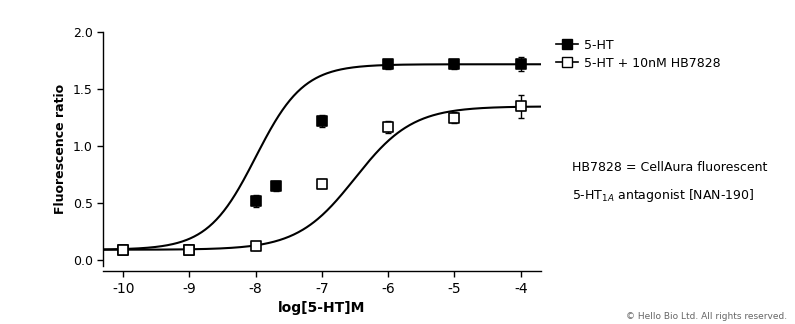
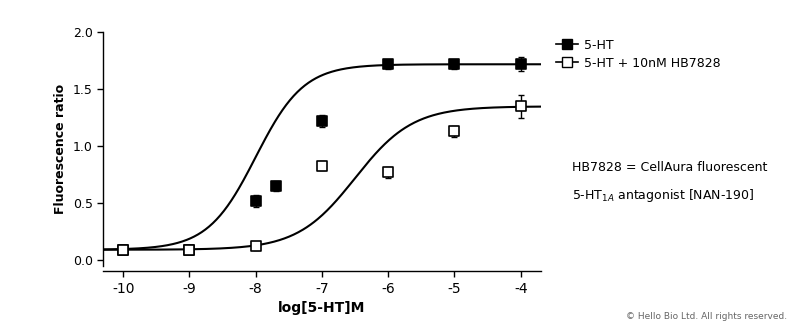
5-HT + 10nM HB7828/-7: 0.67 -> 0.83
5-HT + 10nM HB7828/-6: 1.17 -> 0.77
5-HT + 10nM HB7828/-5: 1.25 -> 1.13
